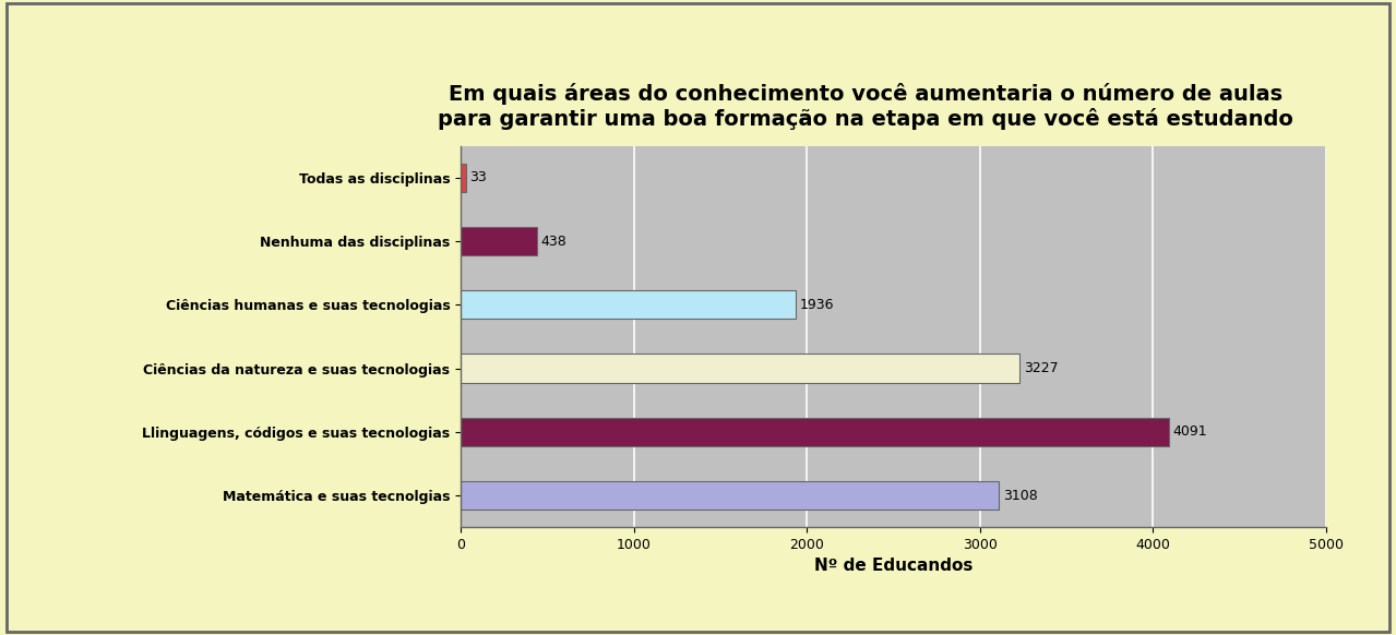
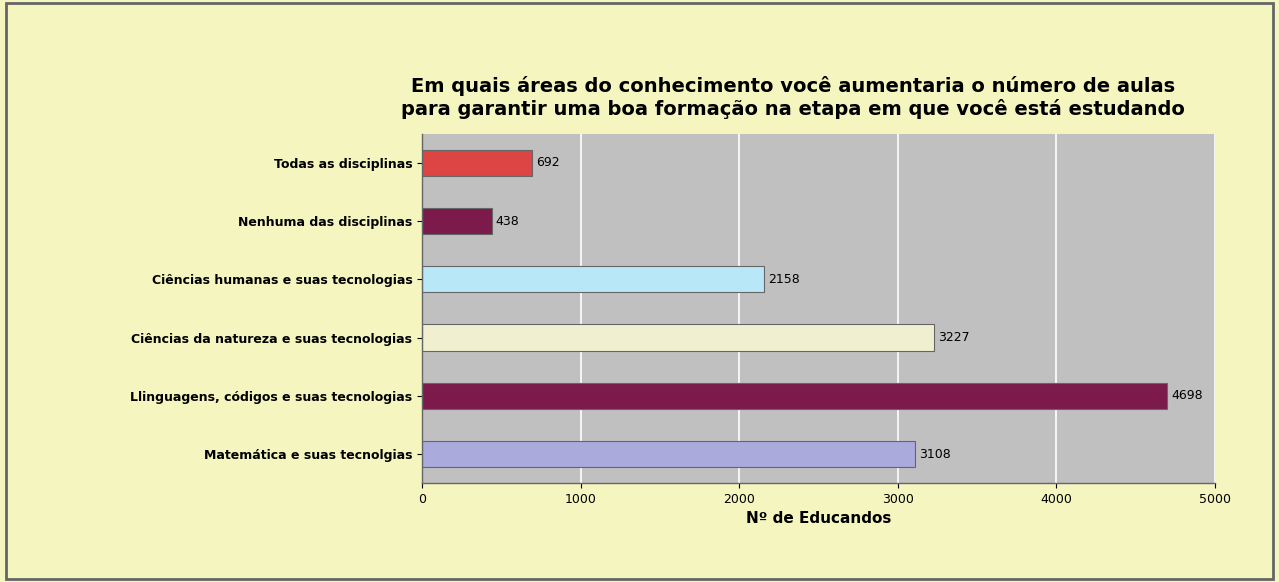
Todas as disciplinas: 33 -> 692
Ciências humanas e suas tecnologias: 1936 -> 2158
Llinguagens, códigos e suas tecnologias: 4091 -> 4698
